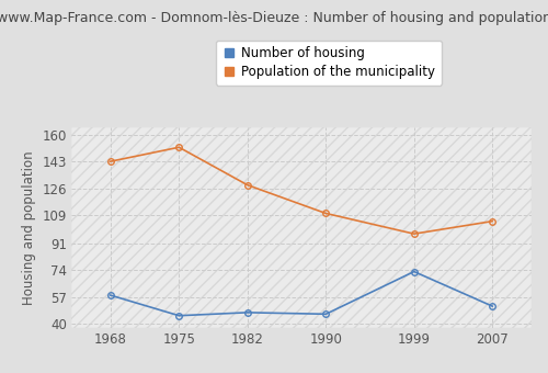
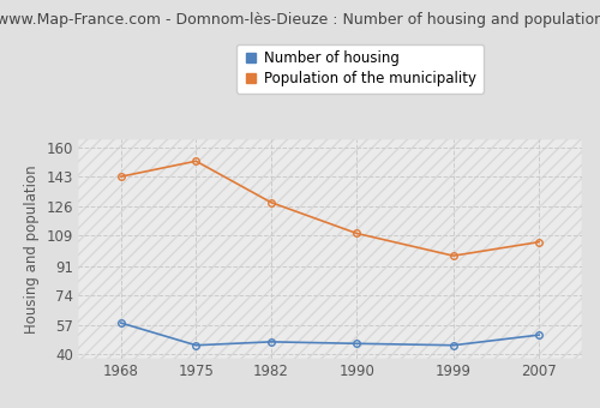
Number of housing/1999: 73 -> 45
